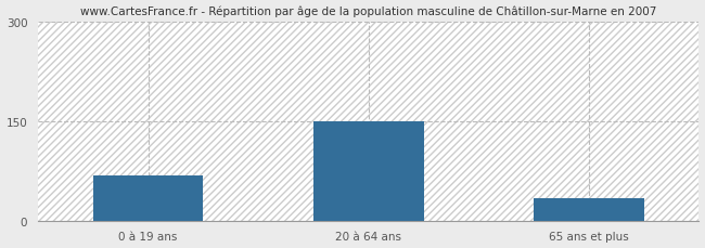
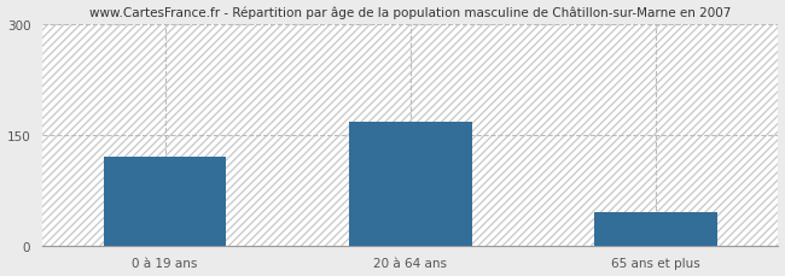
0 à 19 ans: 68 -> 120
20 à 64 ans: 150 -> 168
65 ans et plus: 34 -> 45
